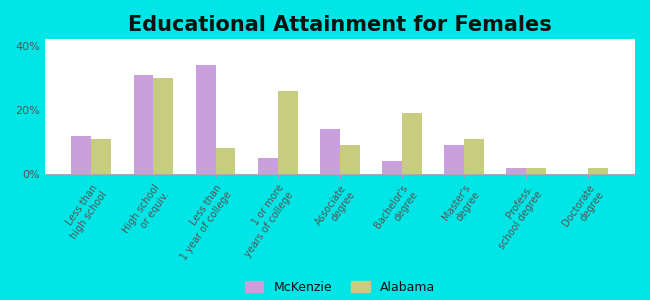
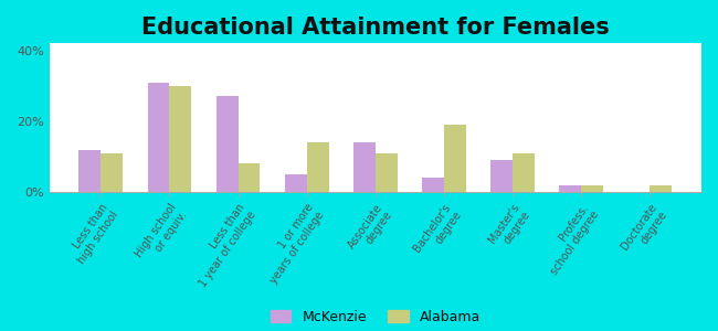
McKenzie/Less than 1 year of college: 34% -> 27%
Alabama/1 or more years of college: 26% -> 14%
Alabama/Associate degree: 9% -> 11%
